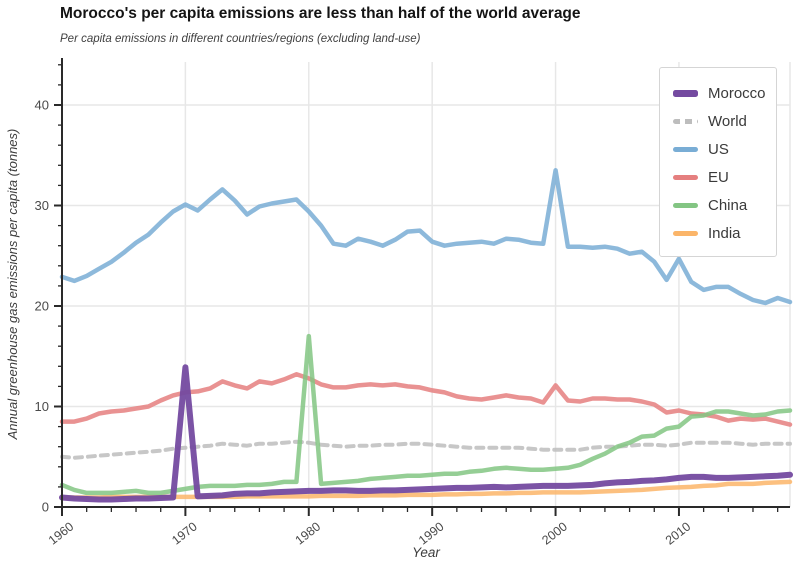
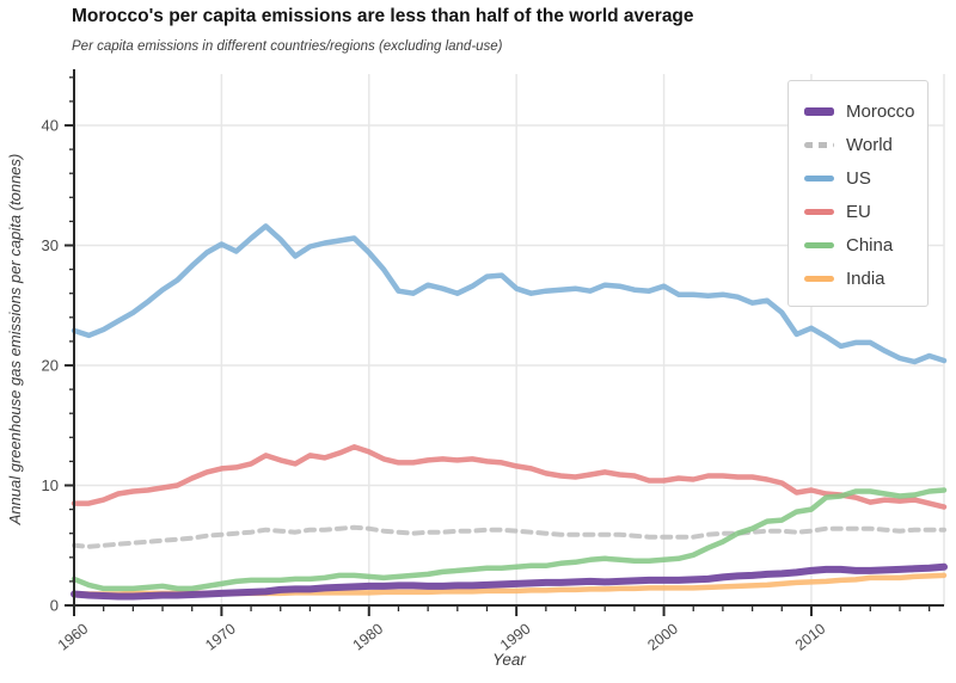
Morocco/1970: 13.9 -> 1.0
China/1980: 17.0 -> 2.4
US/2000: 33.5 -> 26.6
EU/2000: 12.1 -> 10.4
US/2010: 24.7 -> 23.1
